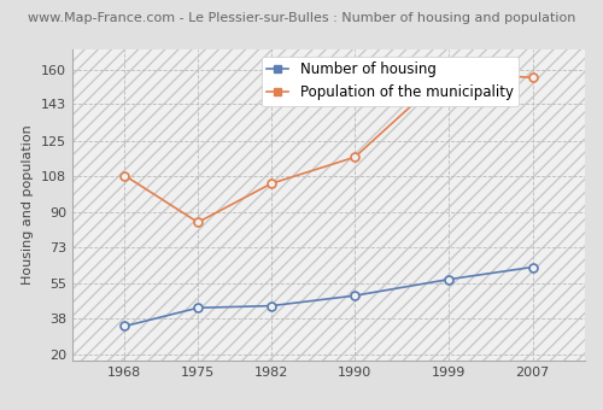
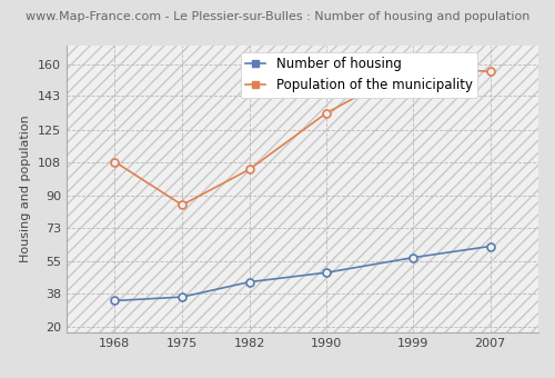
Number of housing/1975: 43 -> 36
Population of the municipality/1990: 117 -> 134
